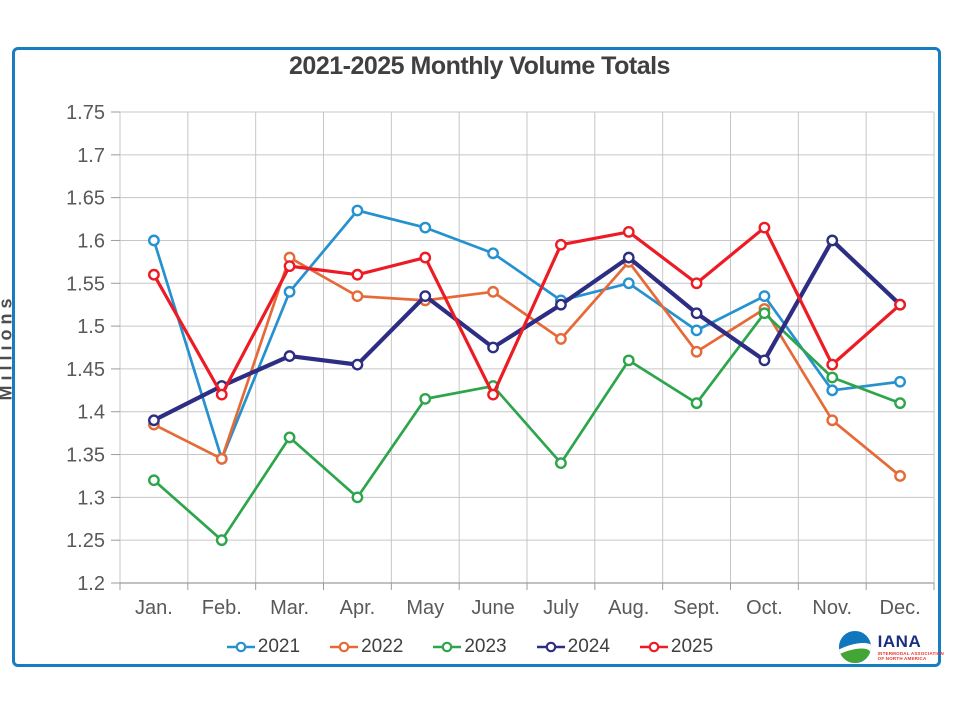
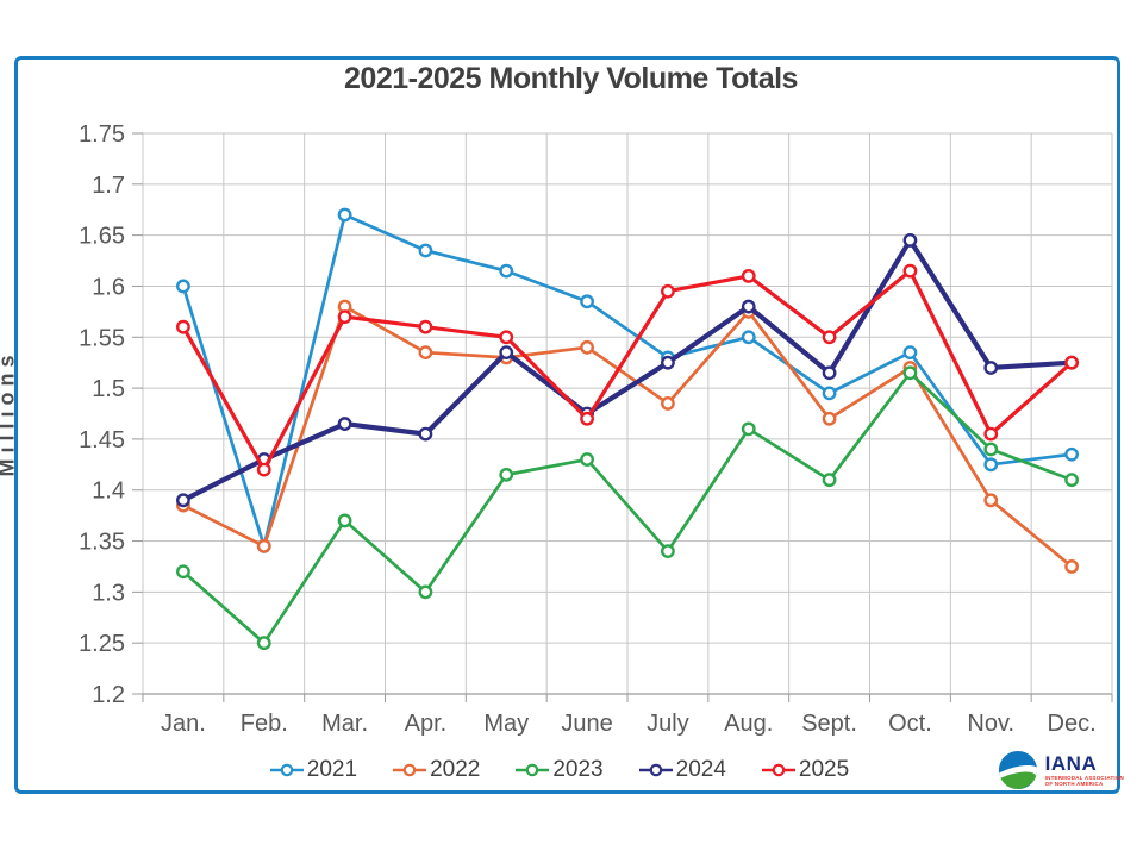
2021/Mar.: 1.54 -> 1.67
2025/May: 1.58 -> 1.55
2025/June: 1.42 -> 1.47
2024/Oct.: 1.46 -> 1.65
2024/Nov.: 1.60 -> 1.52
